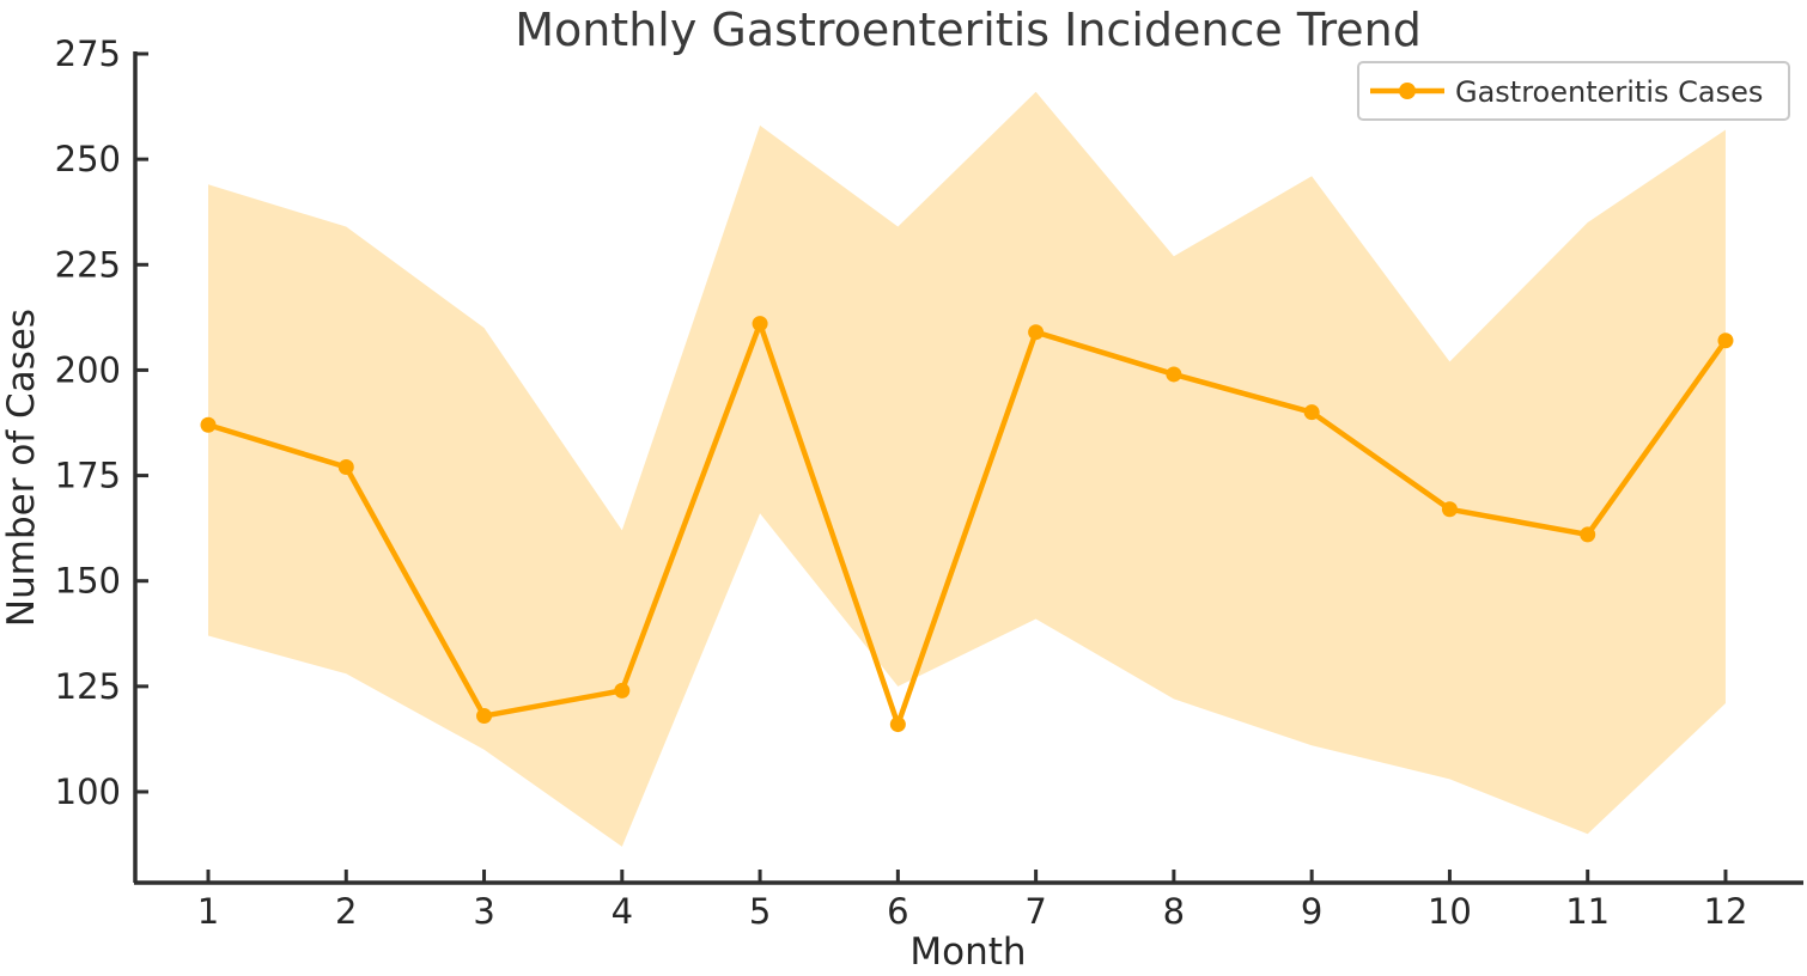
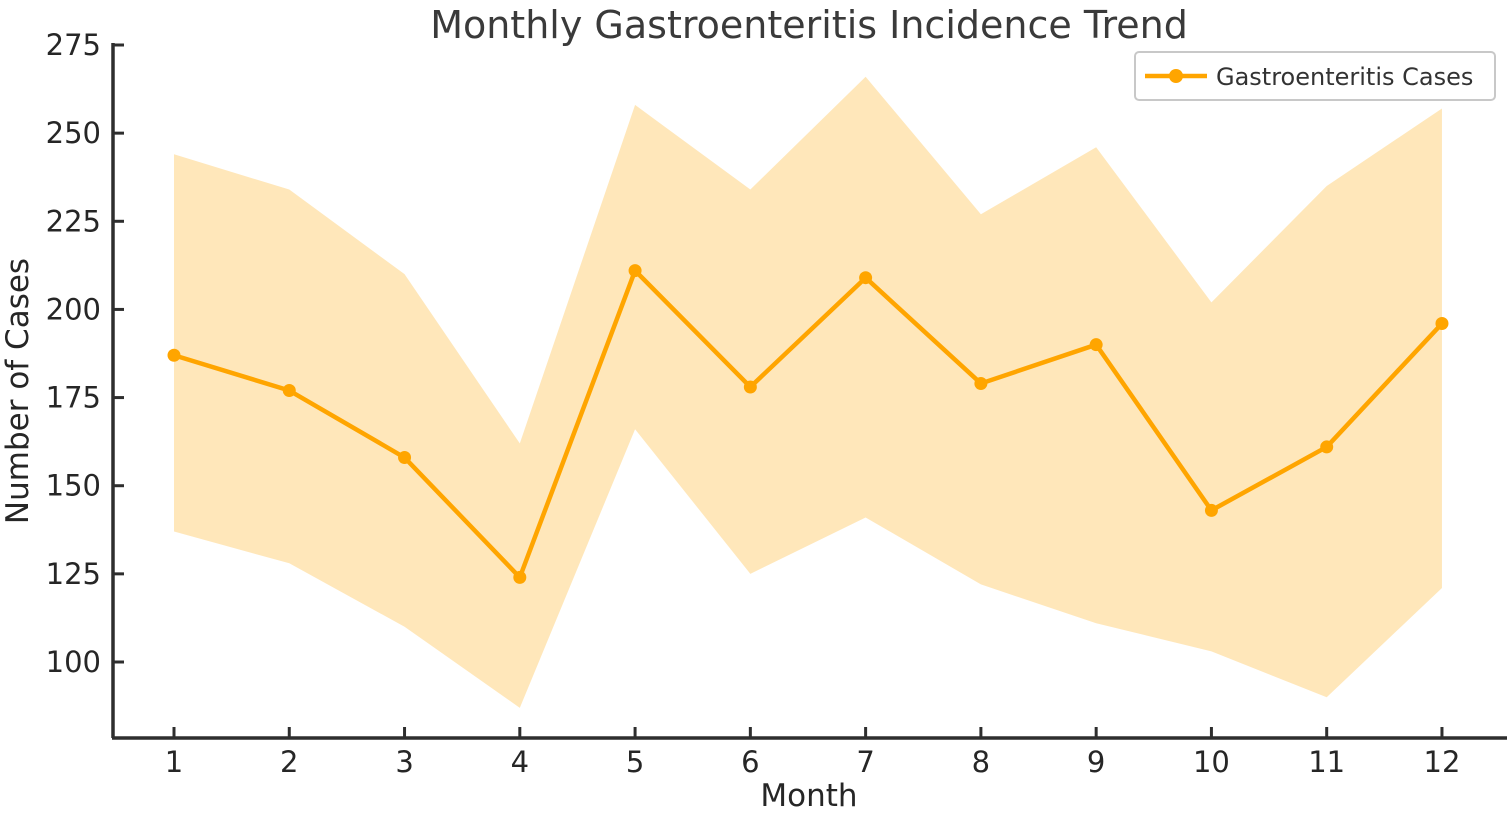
3: 118 -> 158
6: 116 -> 178
8: 199 -> 179
10: 167 -> 143
12: 207 -> 196
